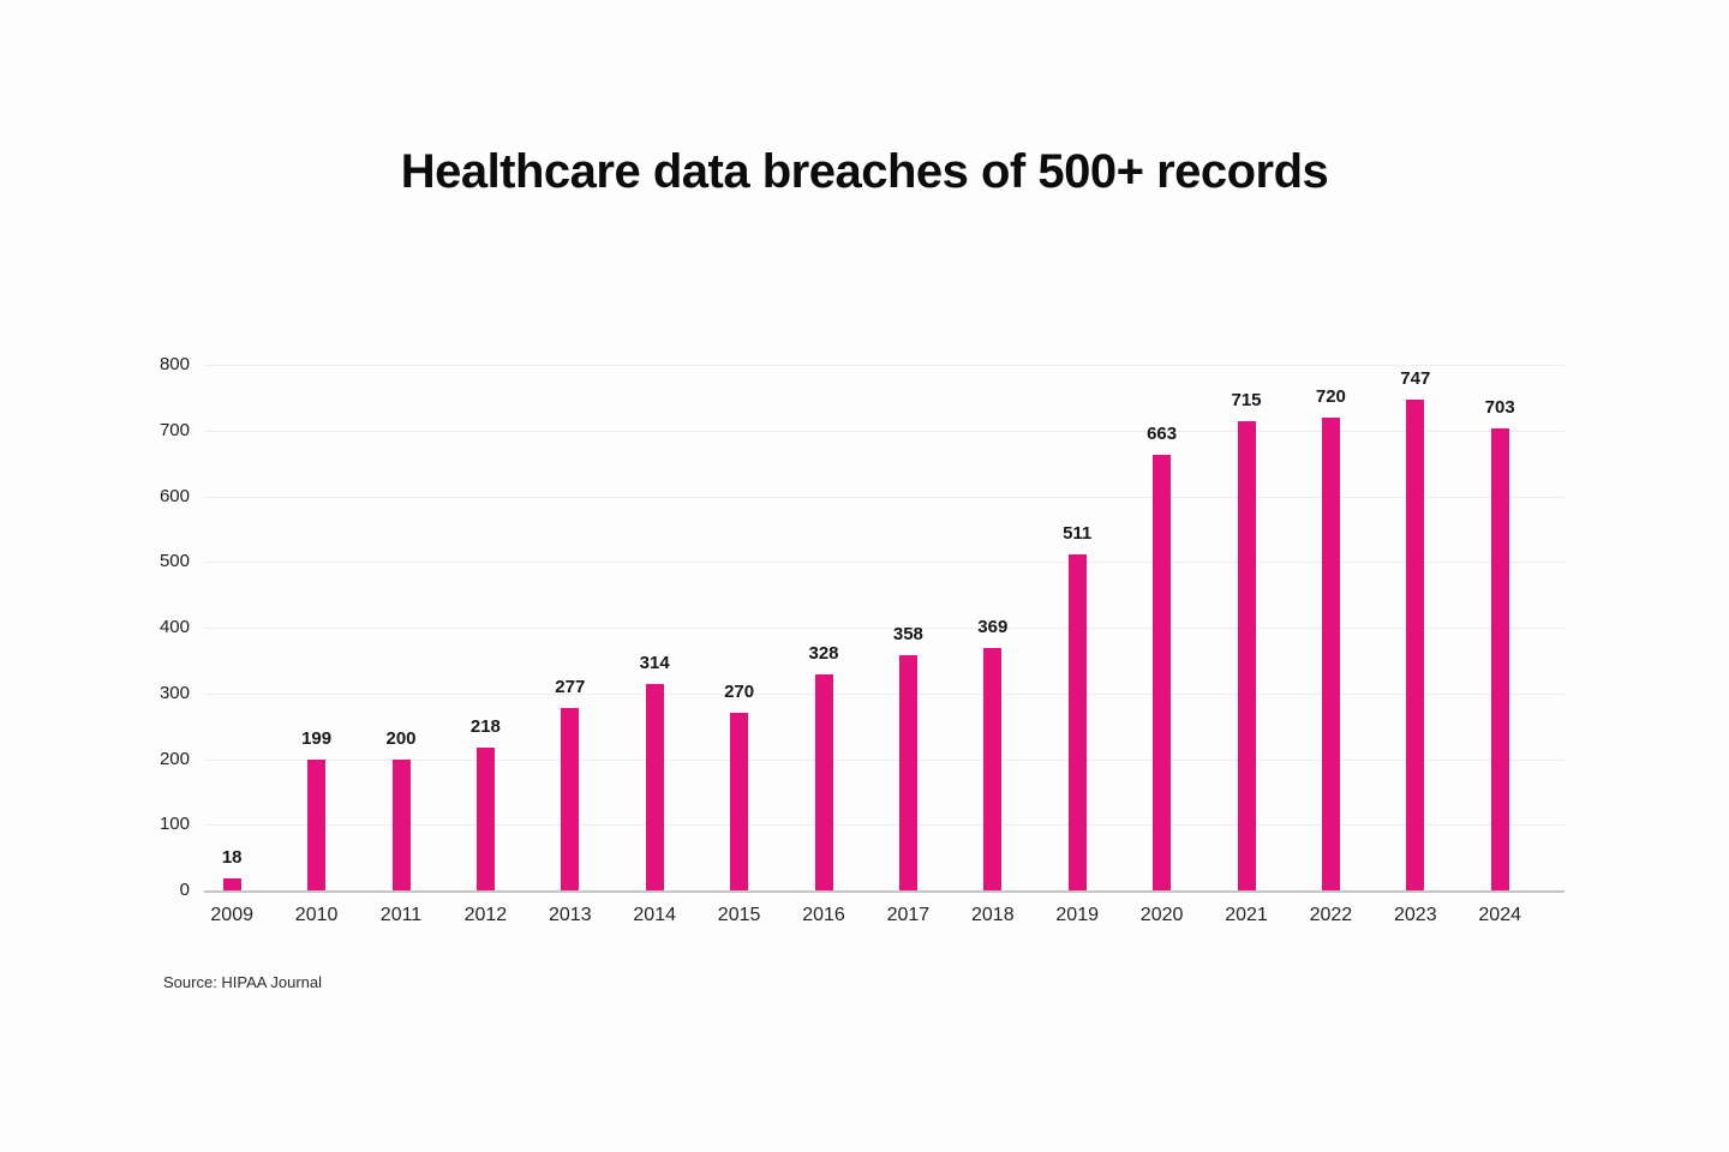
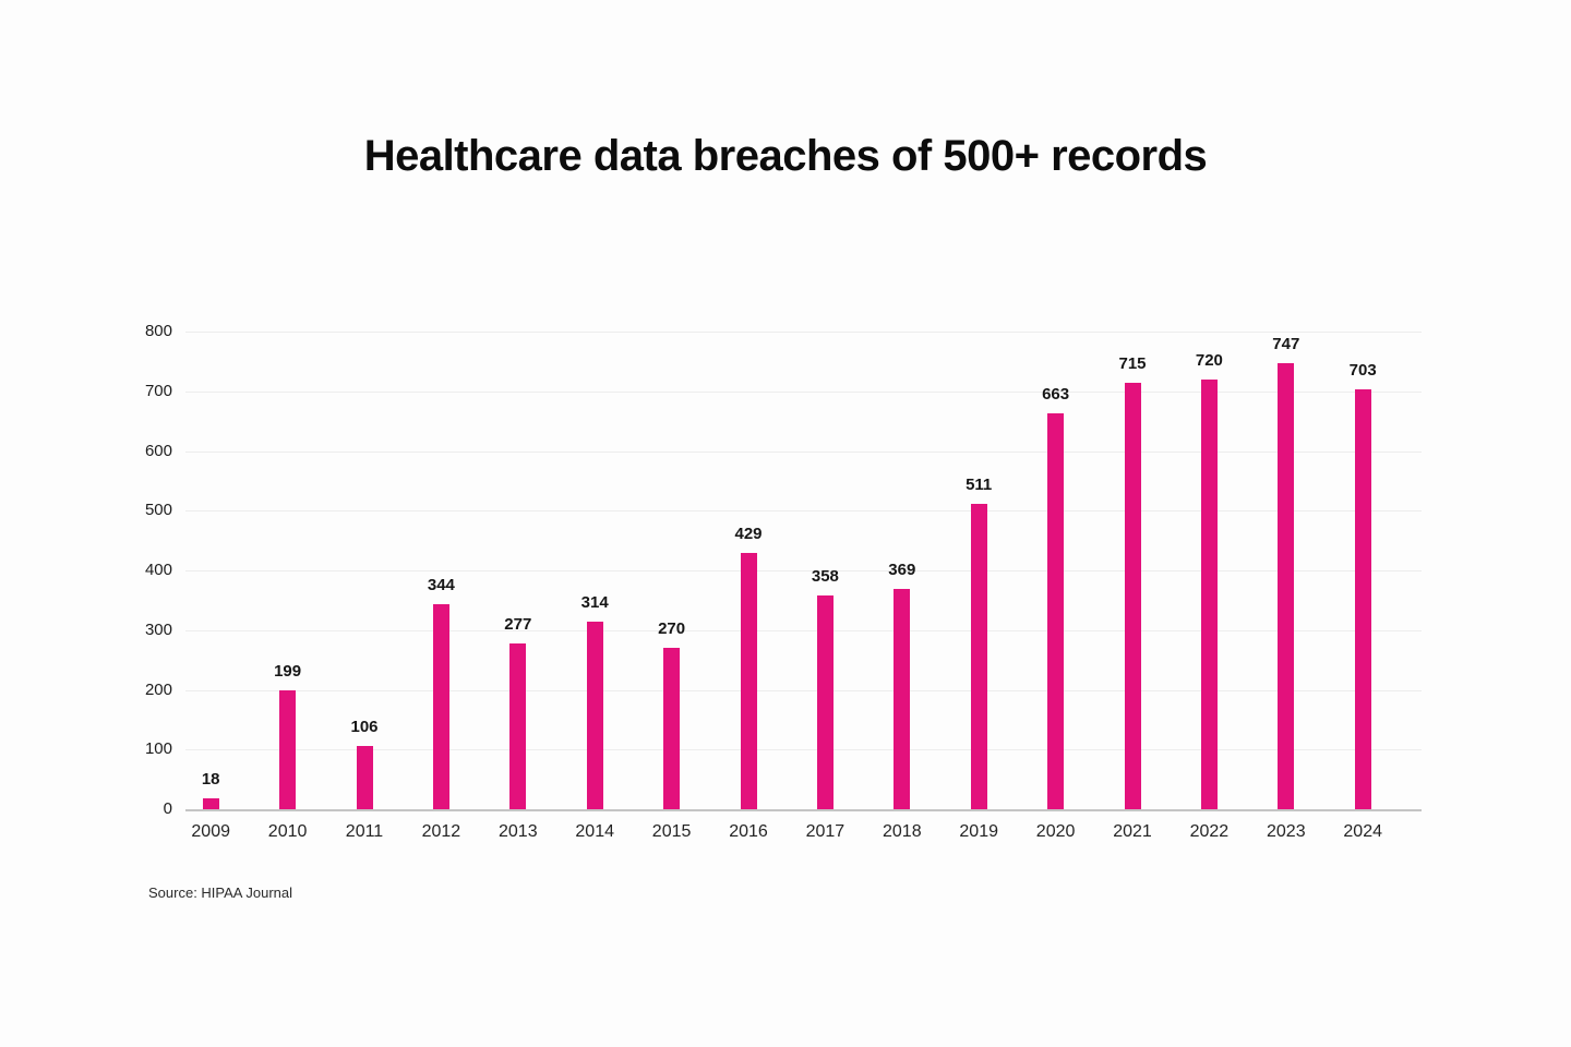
2011: 200 -> 106
2012: 218 -> 344
2016: 328 -> 429
